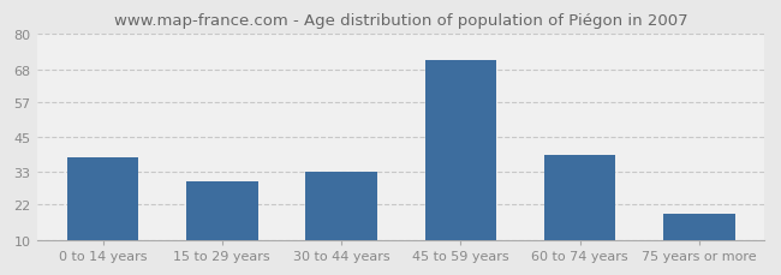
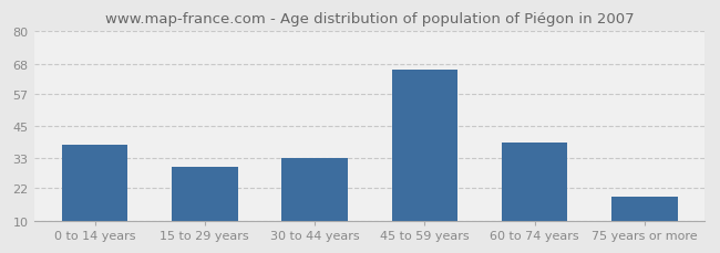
45 to 59 years: 71 -> 66
